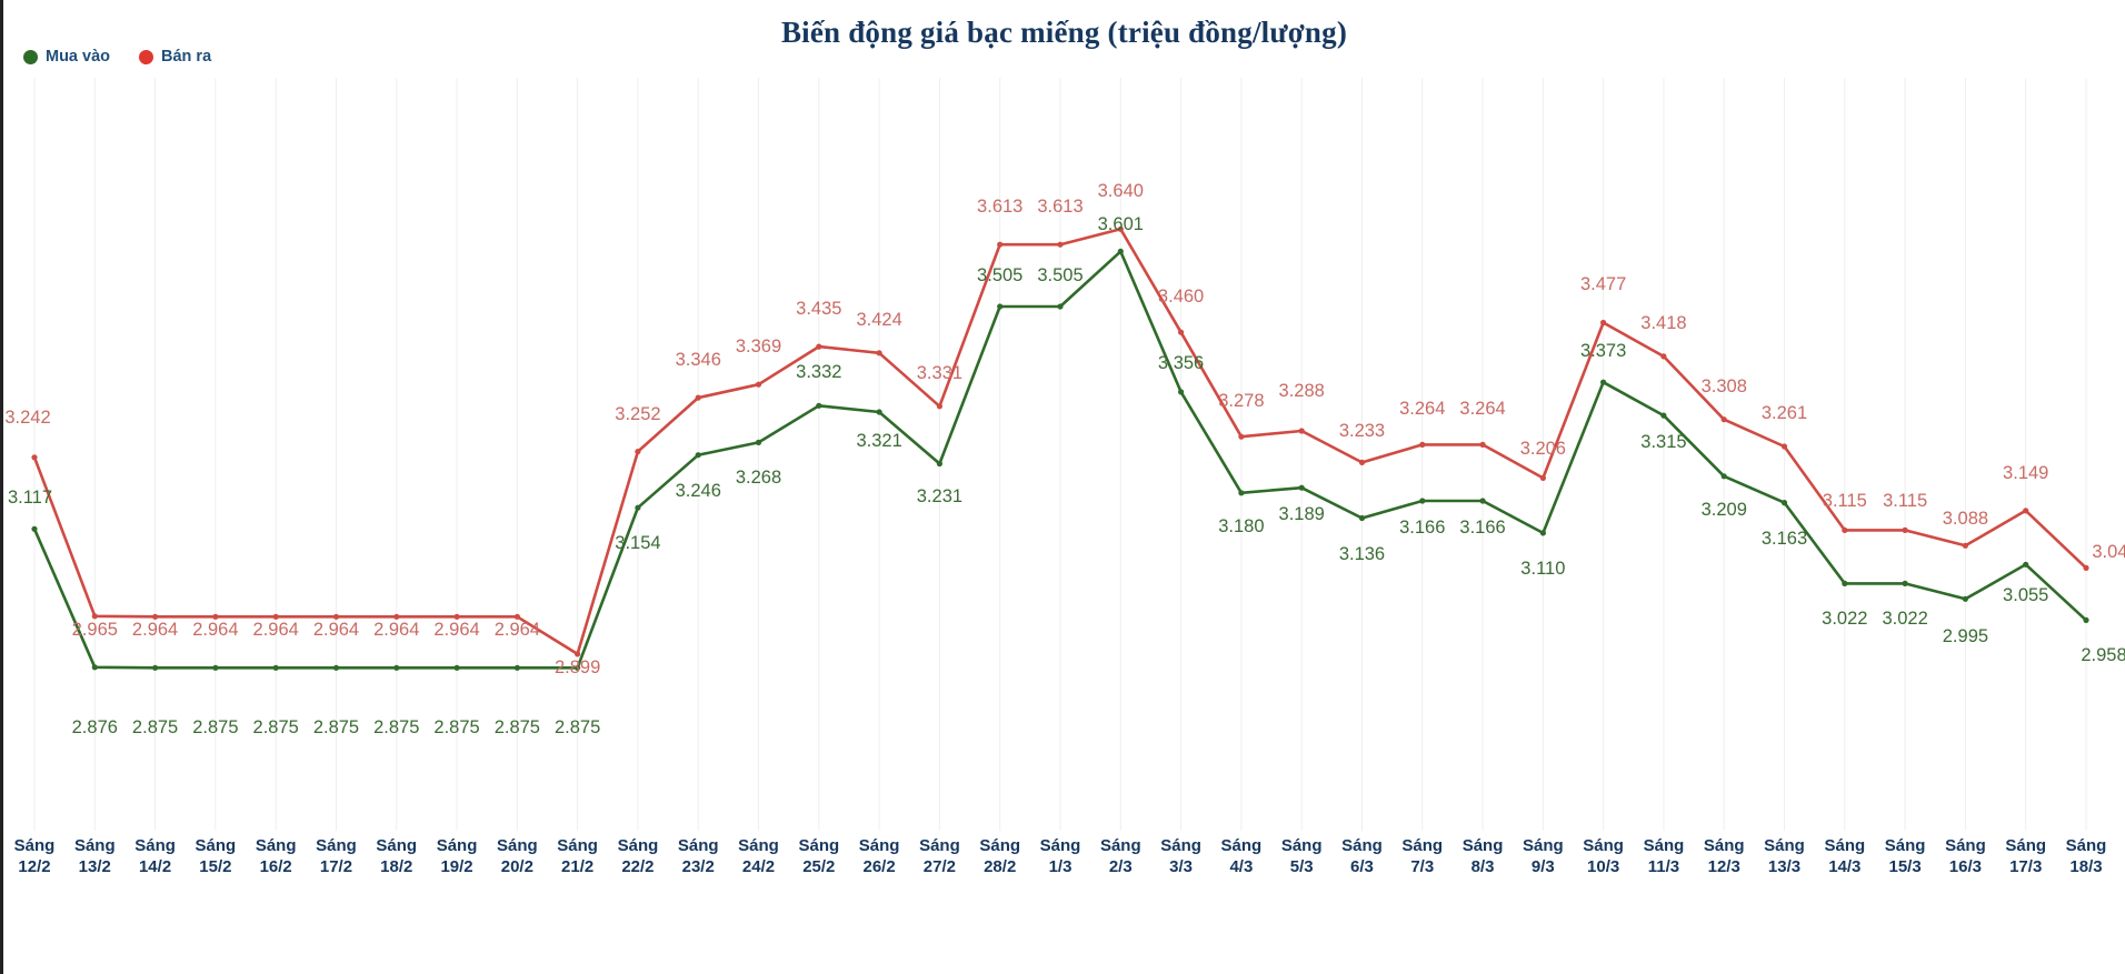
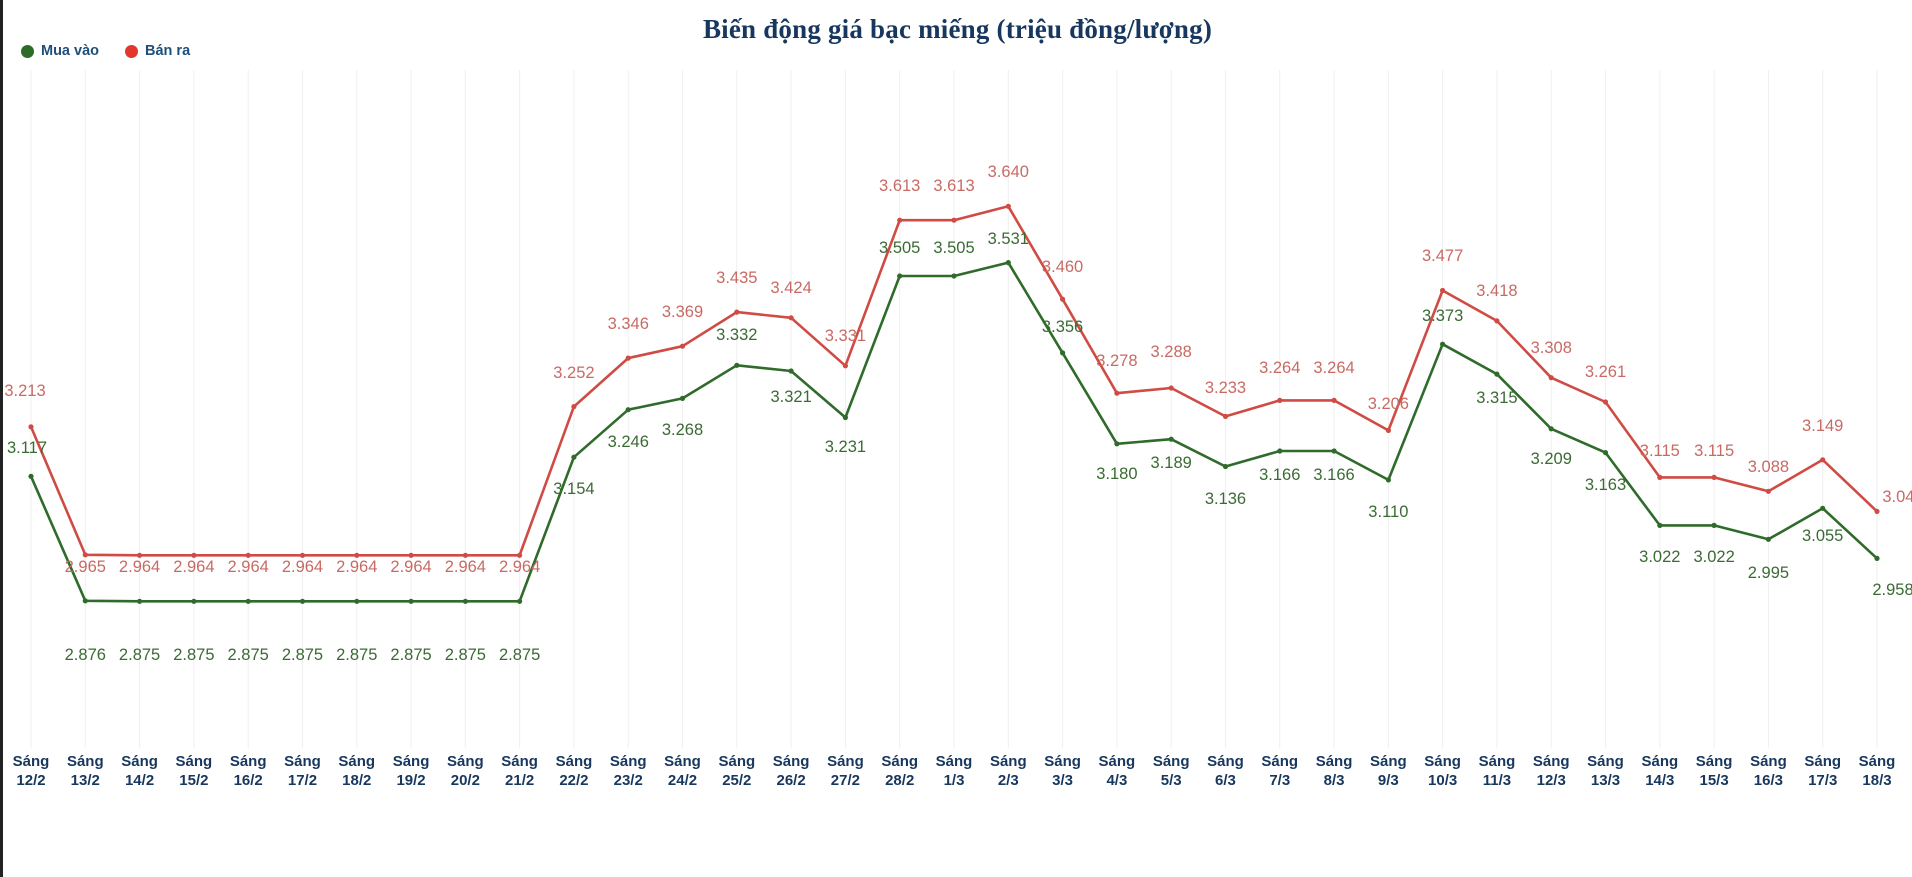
Bán ra/Sáng 12/2: 3.242 -> 3.213
Bán ra/Sáng 21/2: 2.899 -> 2.964
Mua vào/Sáng 2/3: 3.601 -> 3.531
